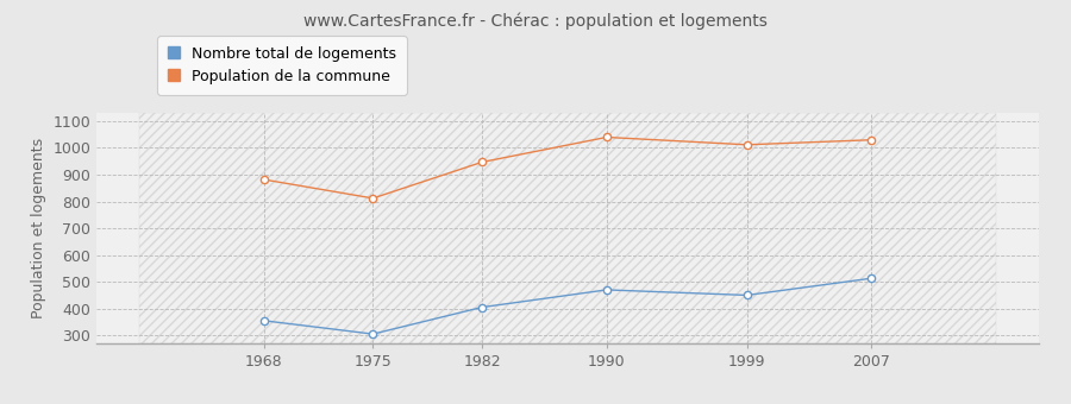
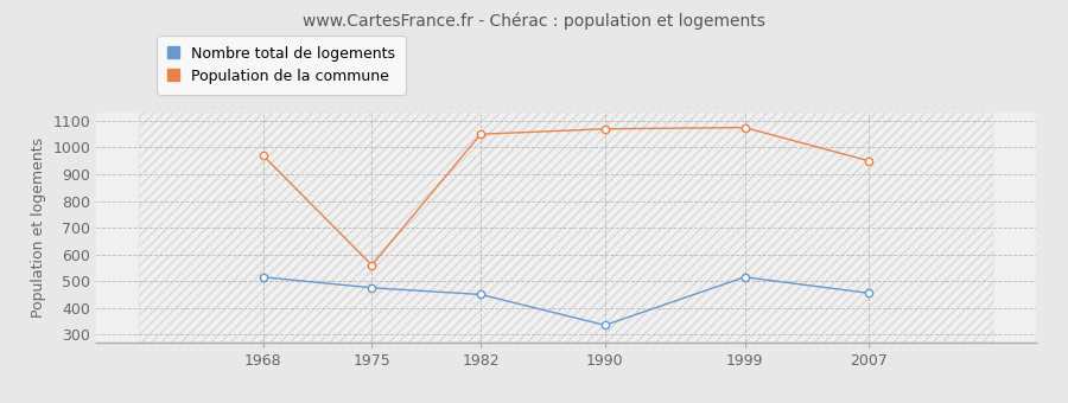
Nombre total de logements/1968: 355 -> 515
Population de la commune/1968: 882 -> 970
Nombre total de logements/1975: 305 -> 475
Population de la commune/1975: 812 -> 560
Nombre total de logements/1982: 405 -> 450
Population de la commune/1982: 947 -> 1050
Nombre total de logements/1990: 470 -> 335
Population de la commune/1990: 1040 -> 1070
Nombre total de logements/1999: 450 -> 515
Population de la commune/1999: 1012 -> 1075
Nombre total de logements/2007: 513 -> 455
Population de la commune/2007: 1030 -> 950
